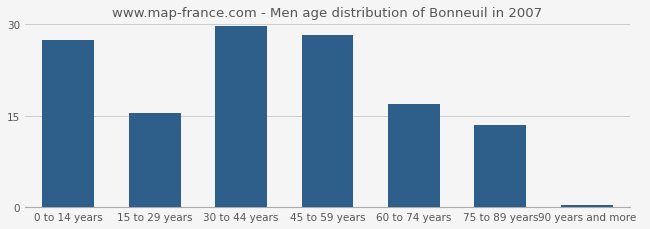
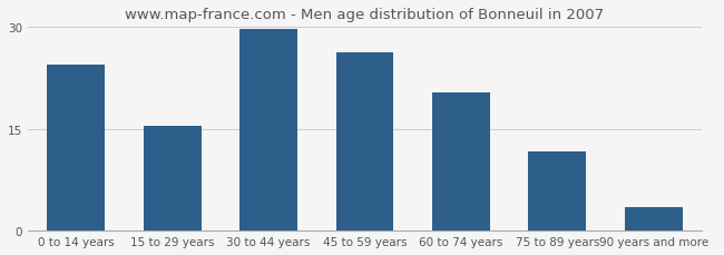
0 to 14 years: 27.5 -> 24.4
45 to 59 years: 28.3 -> 26.2
60 to 74 years: 17.0 -> 20.4
75 to 89 years: 13.4 -> 11.6
90 years and more: 0.3 -> 3.4
